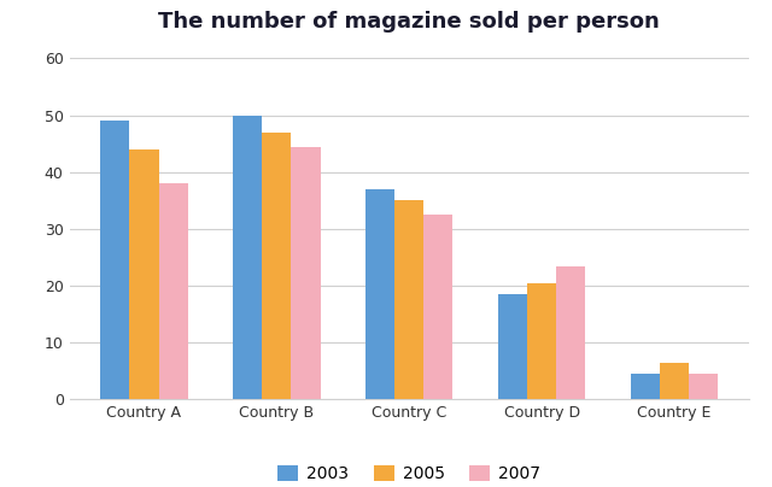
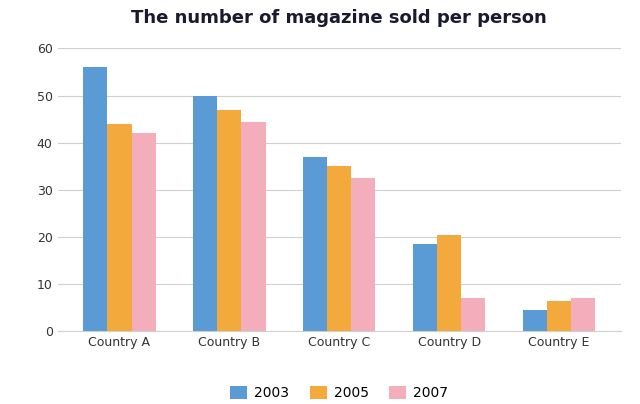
2003/Country A: 49.0 -> 56.0
2007/Country A: 38.0 -> 42.0
2007/Country D: 23.5 -> 7.0
2007/Country E: 4.5 -> 7.0
